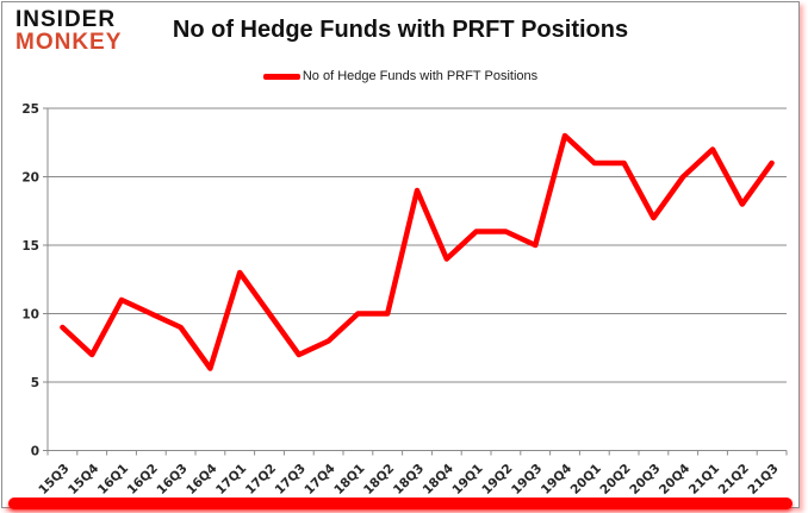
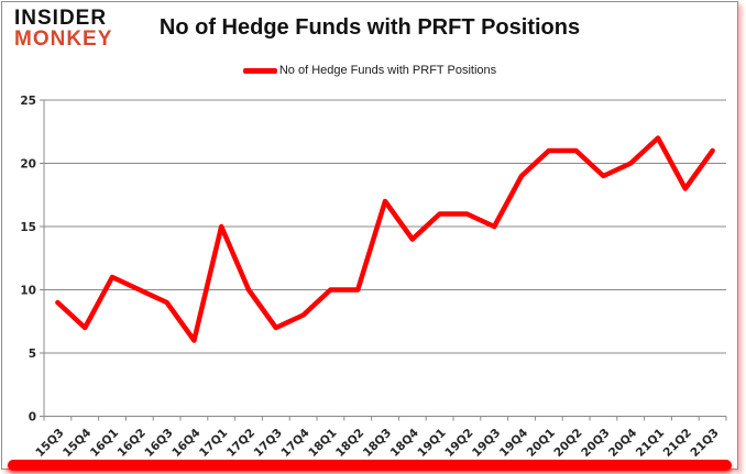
17Q1: 13 -> 15
18Q3: 19 -> 17
19Q4: 23 -> 19
20Q3: 17 -> 19
